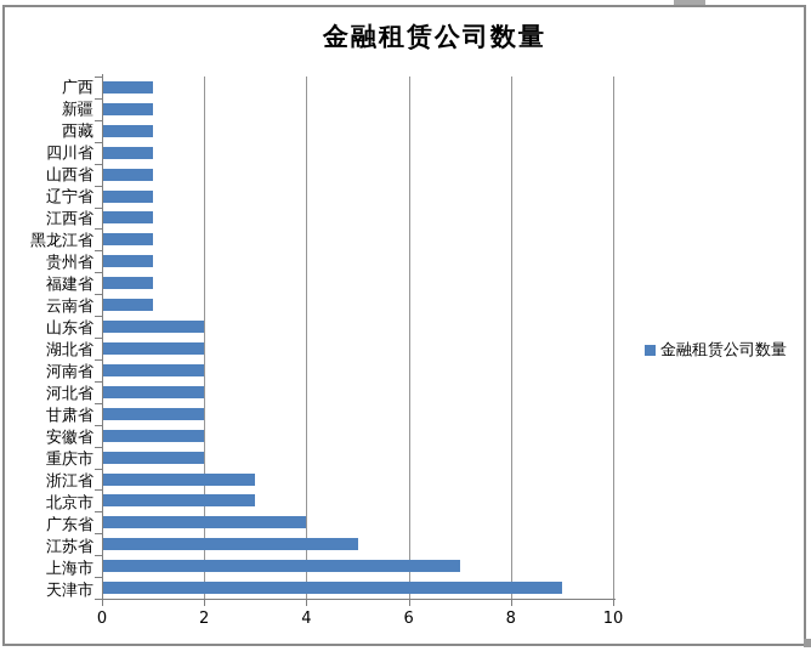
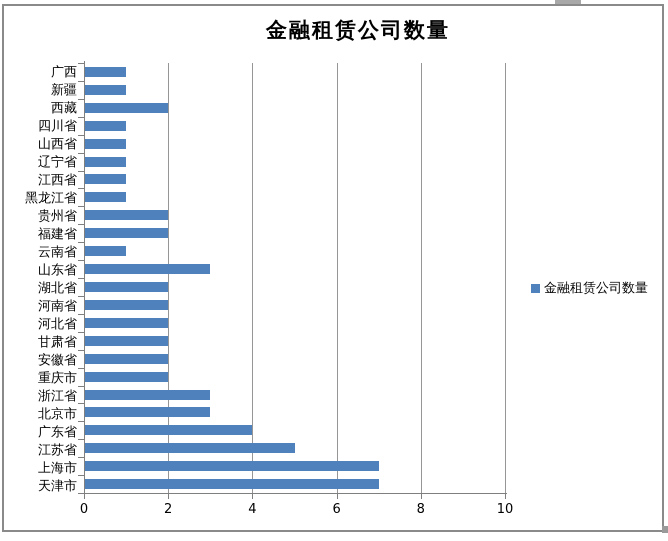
西藏: 1 -> 2
贵州省: 1 -> 2
福建省: 1 -> 2
山东省: 2 -> 3
天津市: 9 -> 7
